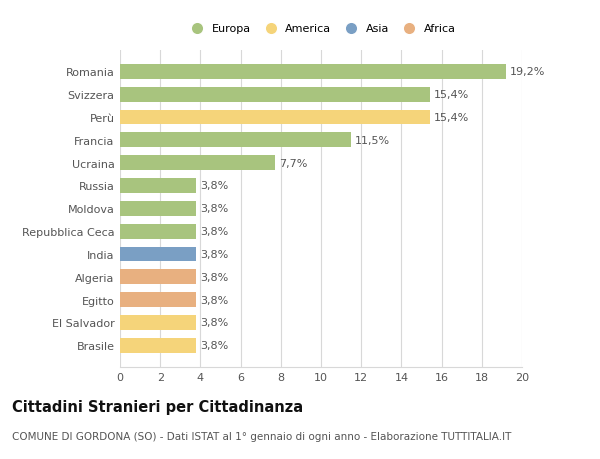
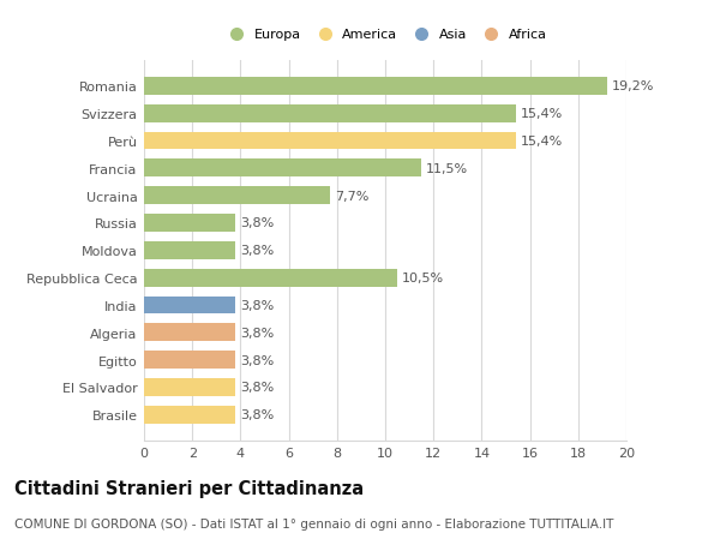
Repubblica Ceca: 3,8% -> 10,5%
